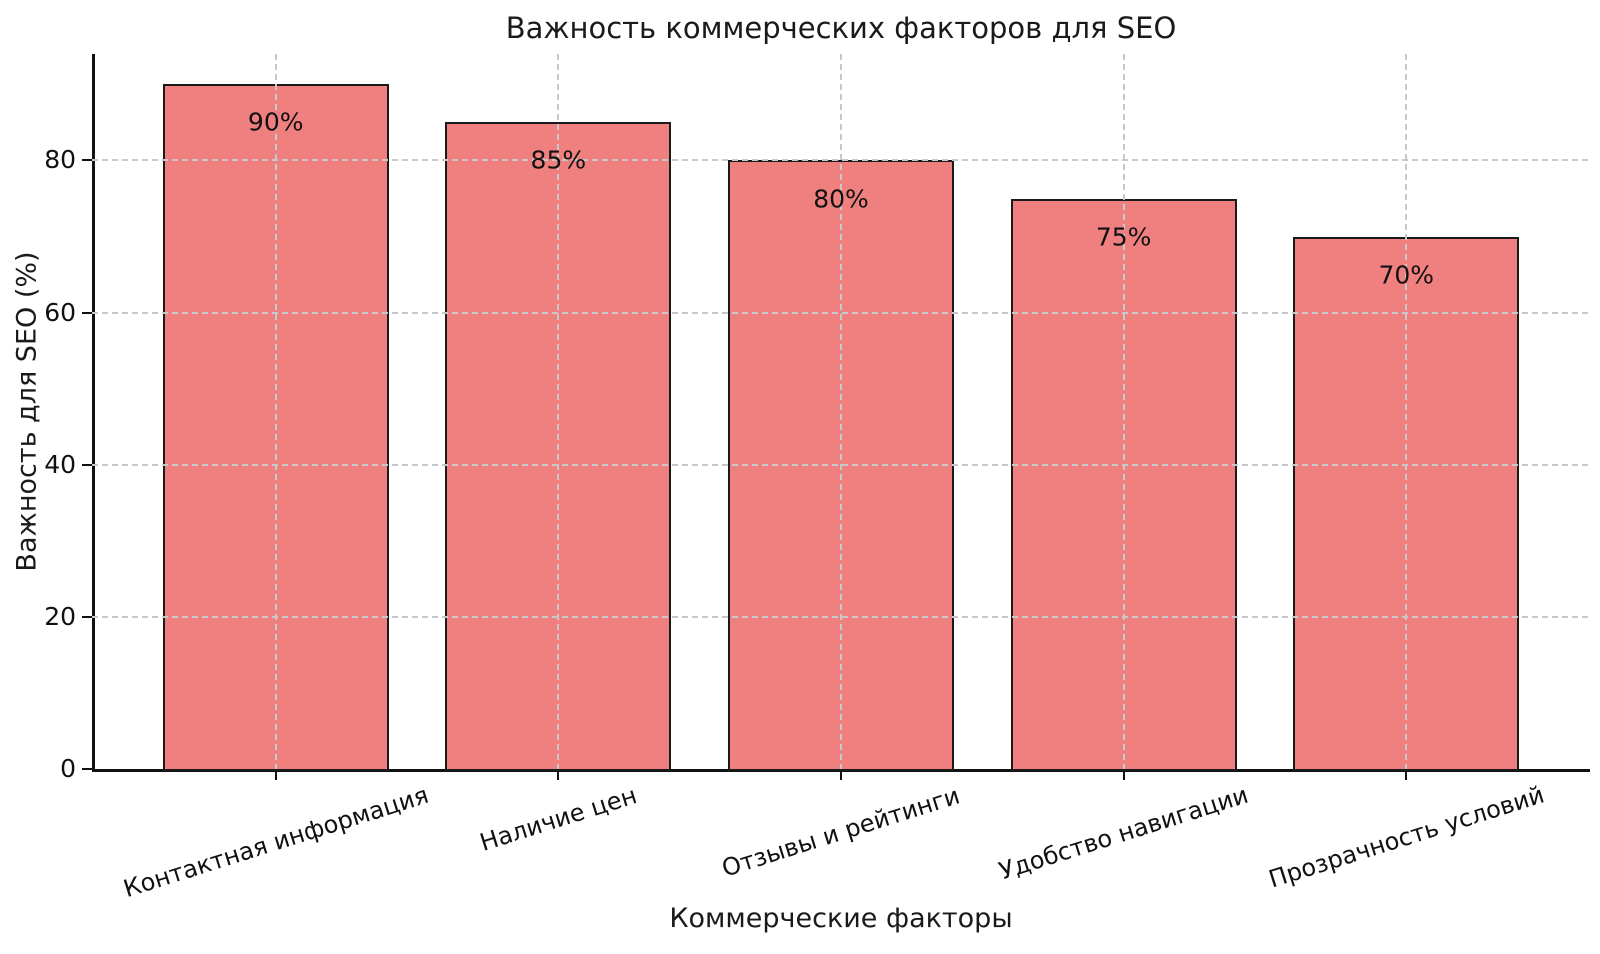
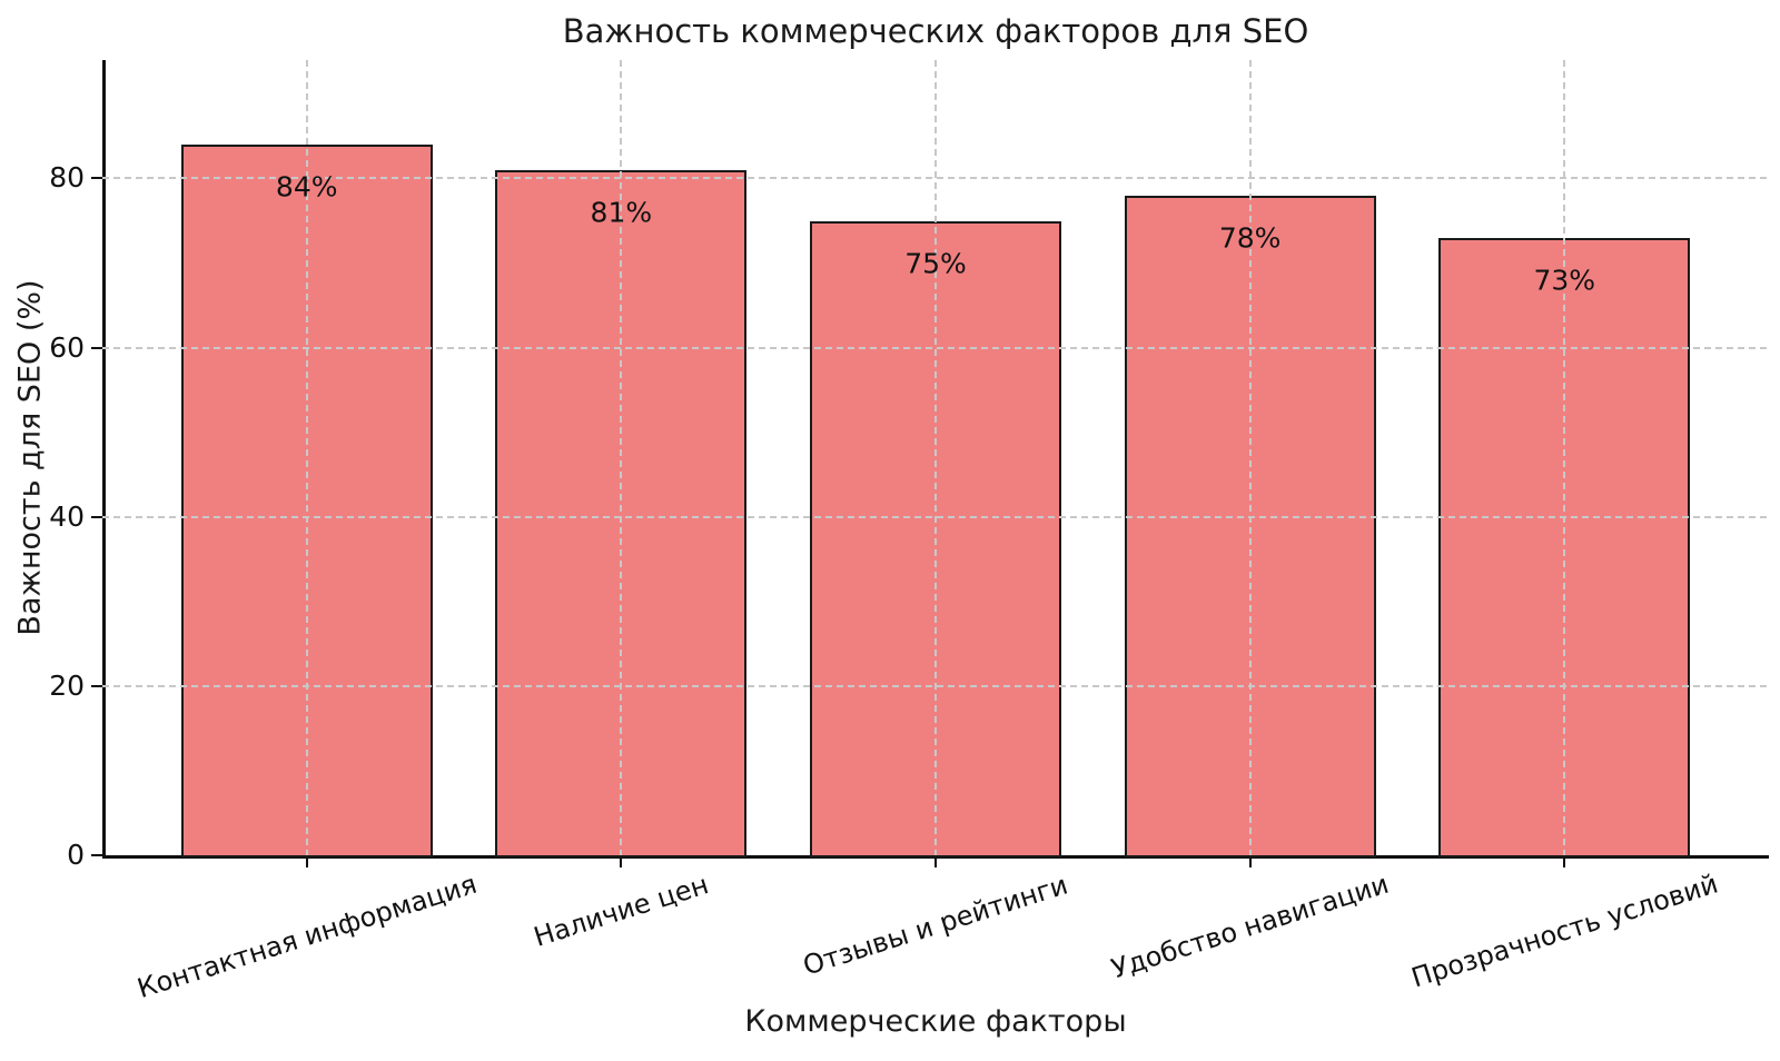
Контактная информация: 90% -> 84%
Наличие цен: 85% -> 81%
Отзывы и рейтинги: 80% -> 75%
Удобство навигации: 75% -> 78%
Прозрачность условий: 70% -> 73%
